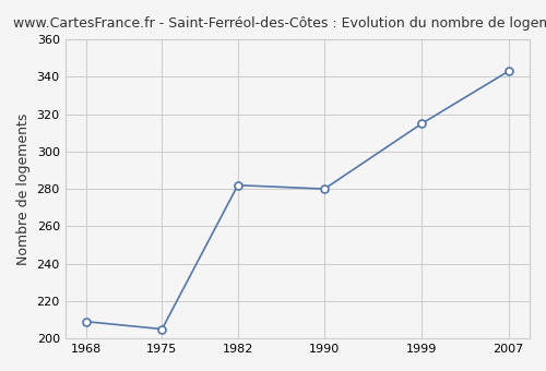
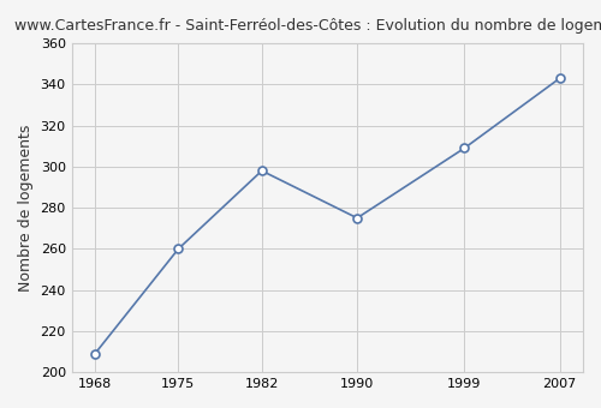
1975: 205 -> 260
1982: 282 -> 298
1990: 280 -> 275
1999: 315 -> 309
